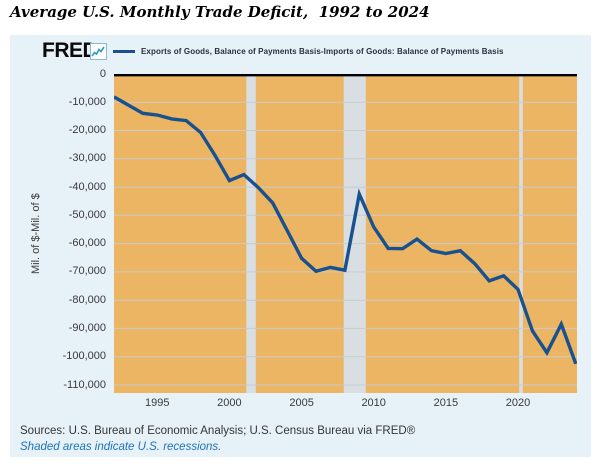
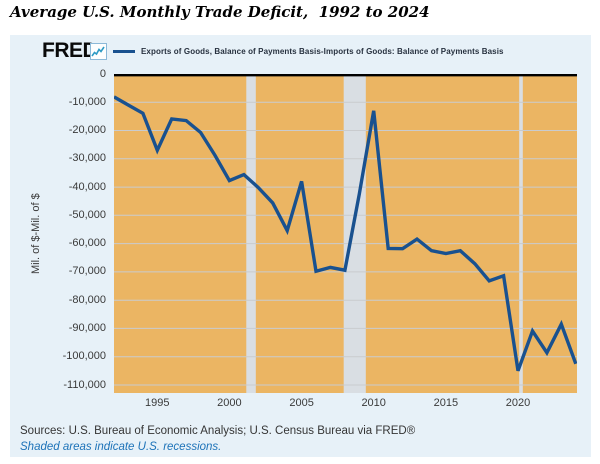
1995: -14000 -> -27000
2005: -65000 -> -38000
2010: -54000 -> -13000
2020: -76000 -> -105000
